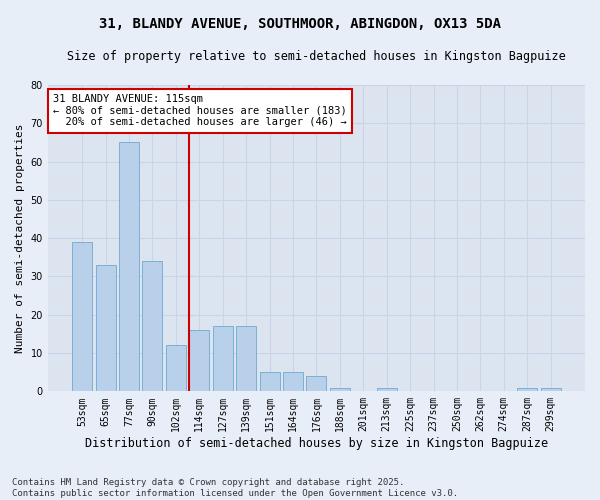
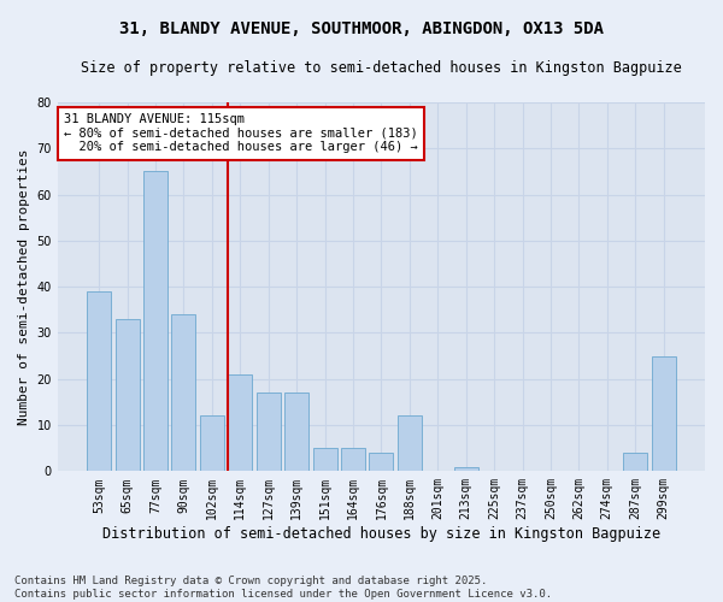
114sqm: 16 -> 21
188sqm: 1 -> 12
287sqm: 1 -> 4
299sqm: 1 -> 25
